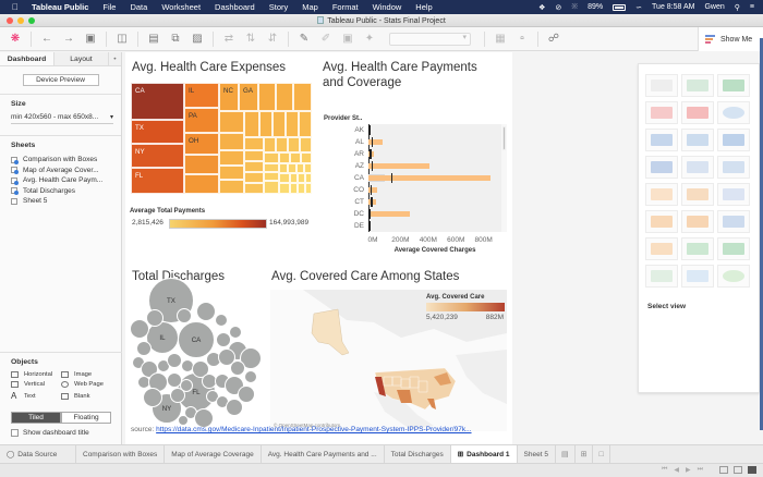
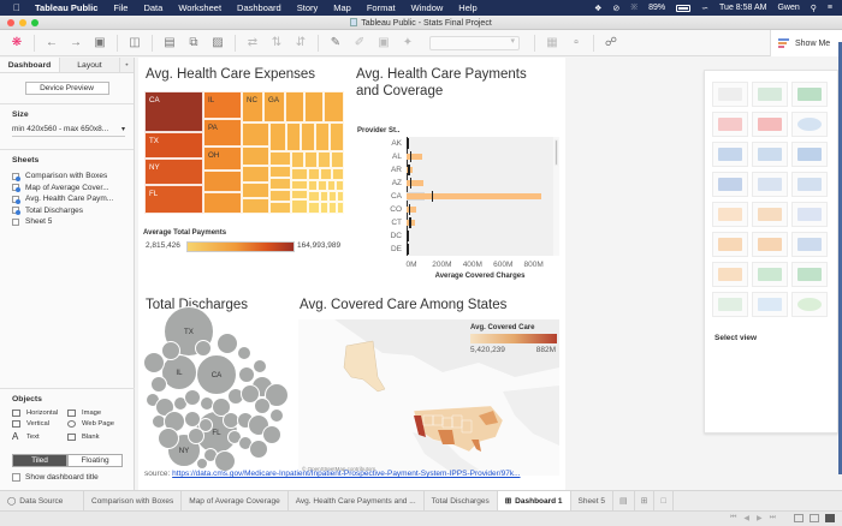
Average Covered Charges/AZ: 440M -> 110M
Average Covered Charges/DC: 300M -> 10M
